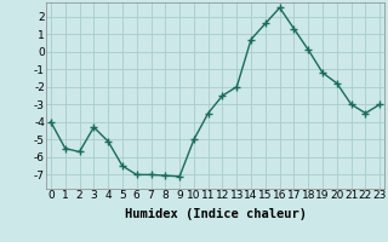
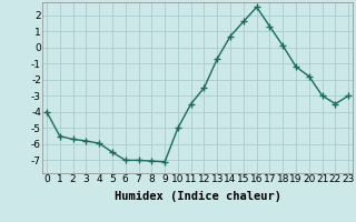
3: -4.3 -> -5.8
4: -5.1 -> -6.0
13: -2.0 -> -0.7
